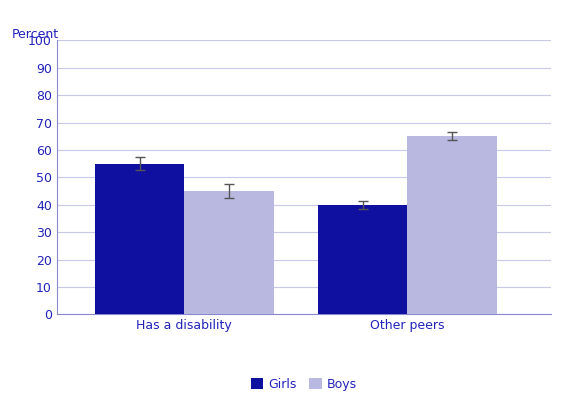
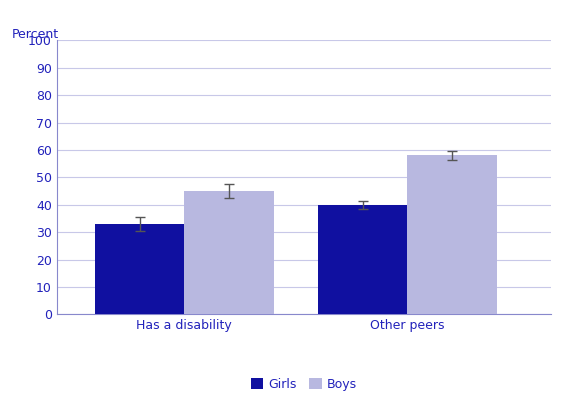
Girls/Has a disability: 55 -> 33
Boys/Other peers: 65 -> 58
